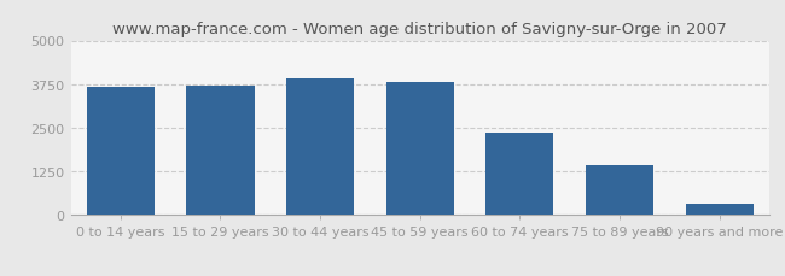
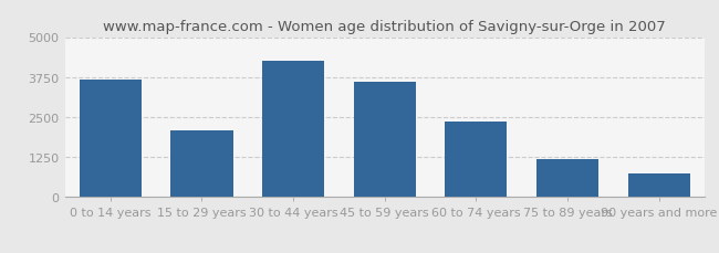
15 to 29 years: 3700 -> 2100
30 to 44 years: 3900 -> 4250
45 to 59 years: 3800 -> 3600
75 to 89 years: 1420 -> 1200
90 years and more: 320 -> 750
